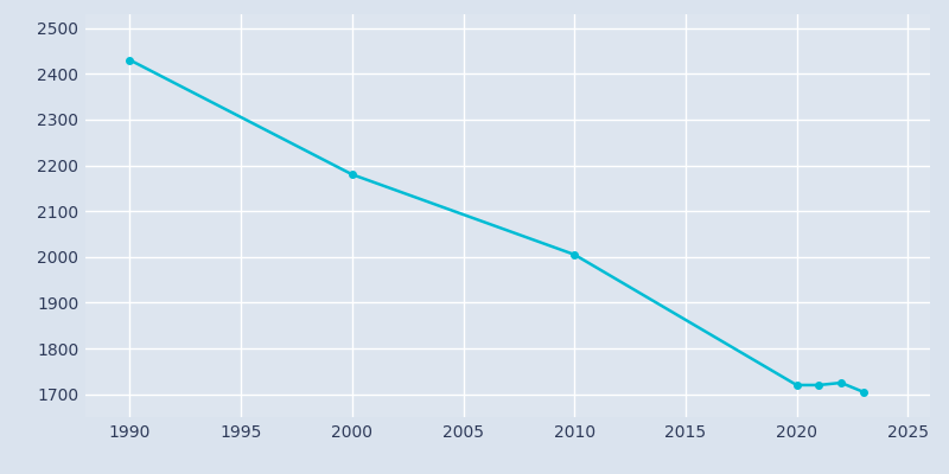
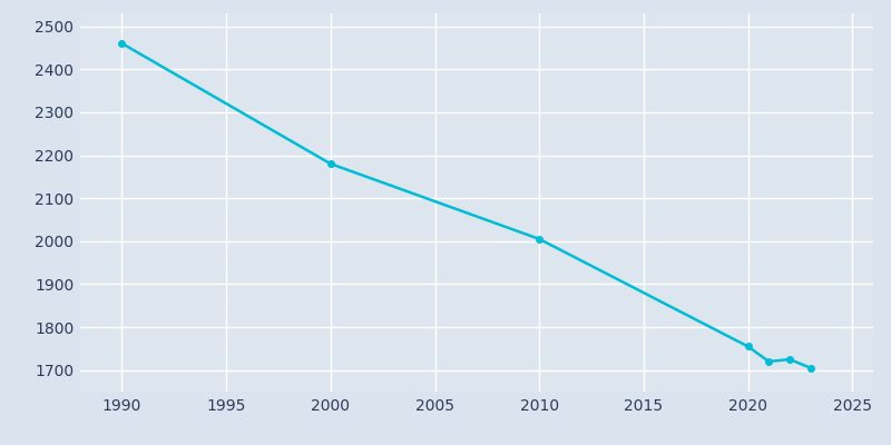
1990: 2430 -> 2460
2020: 1720 -> 1755
